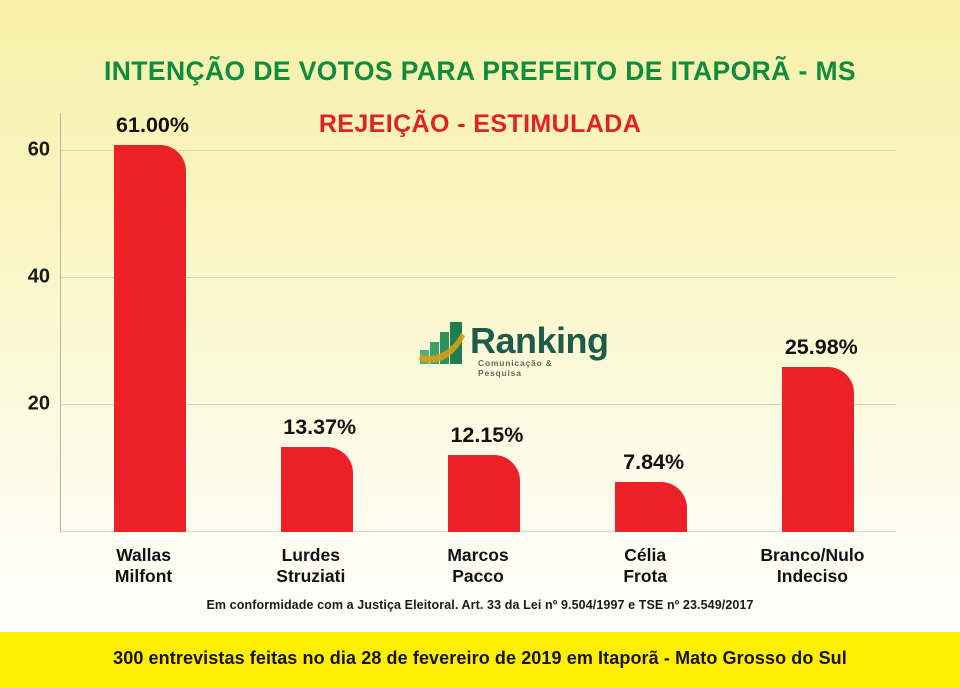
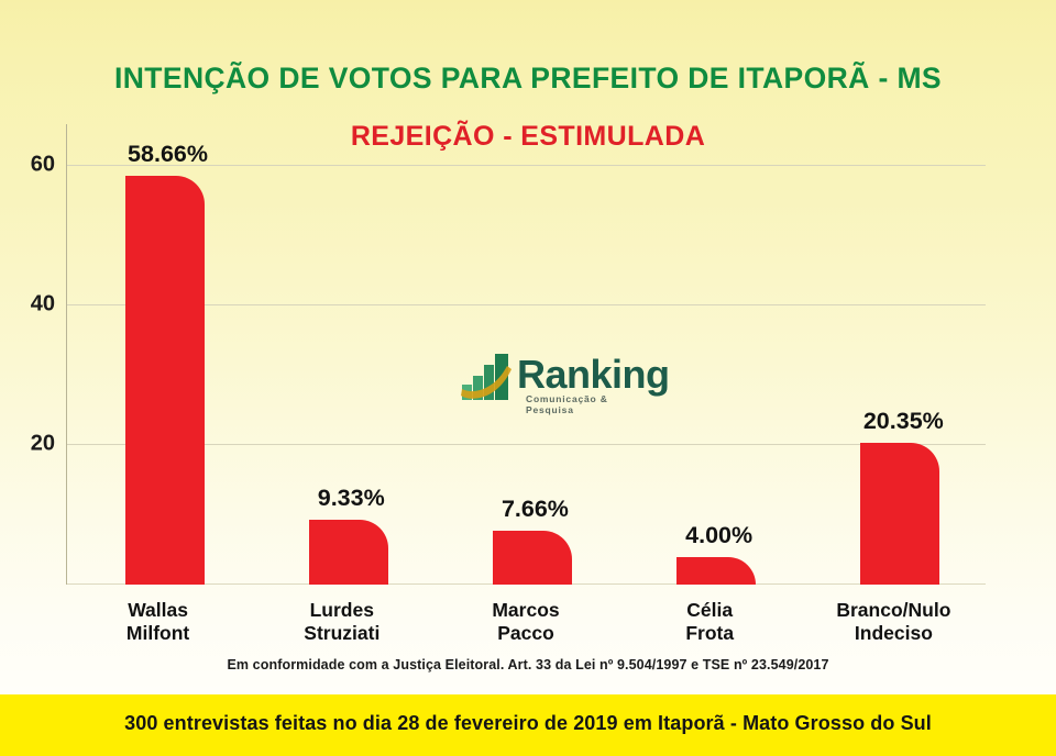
Wallas Milfont: 61.00% -> 58.66%
Lurdes Struziati: 13.37% -> 9.33%
Marcos Pacco: 12.15% -> 7.66%
Célia Frota: 7.84% -> 4.00%
Branco/Nulo Indeciso: 25.98% -> 20.35%
